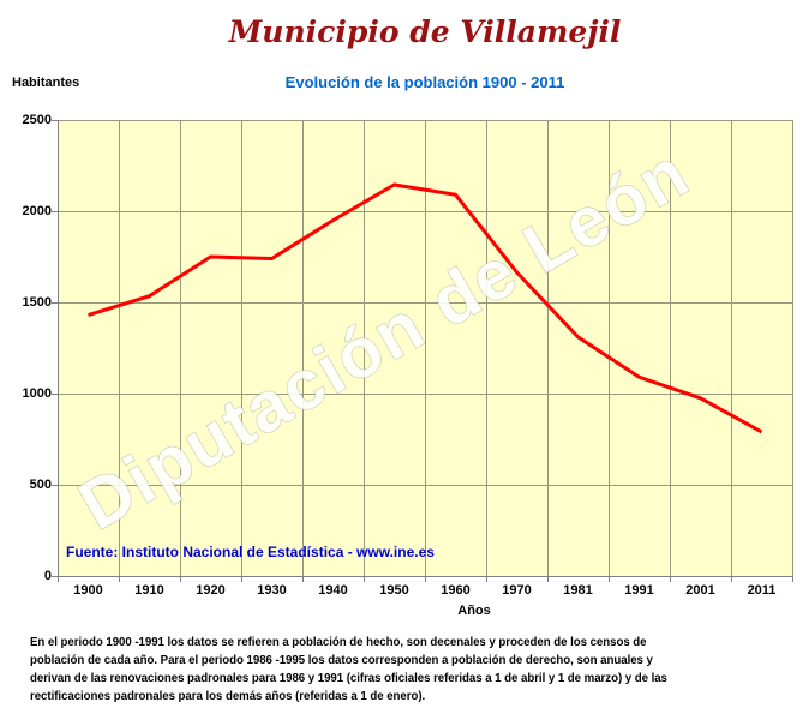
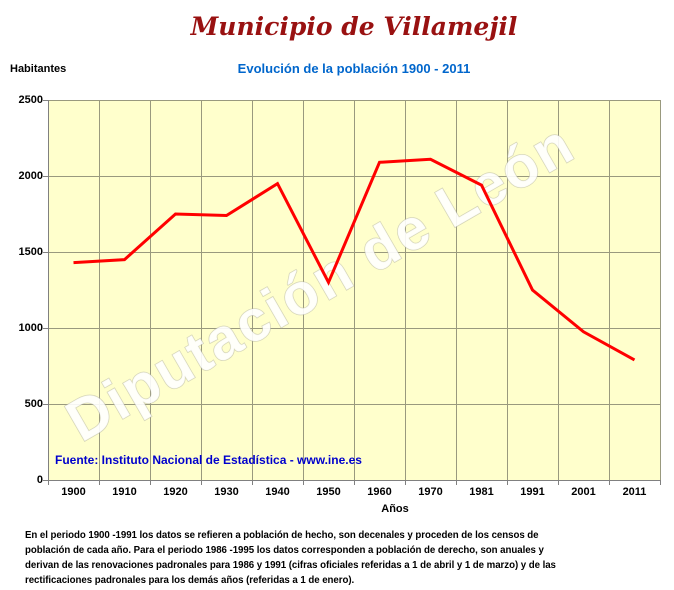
1910: 1540 -> 1450
1950: 2140 -> 1300
1970: 1660 -> 2110
1981: 1310 -> 1940
1991: 1090 -> 1250
